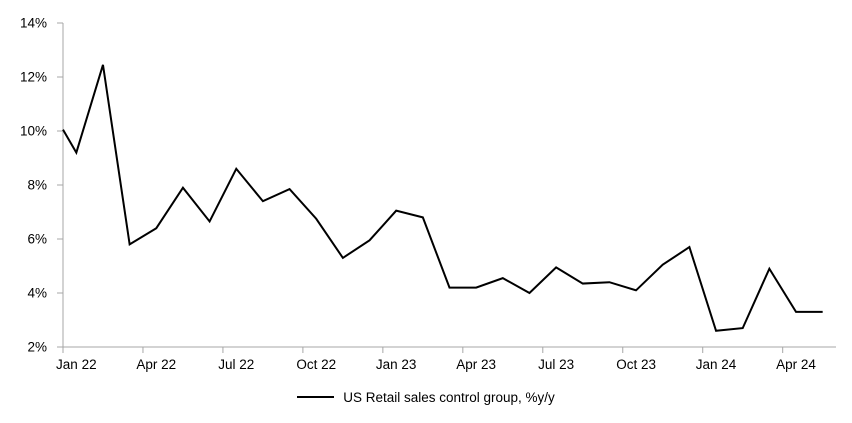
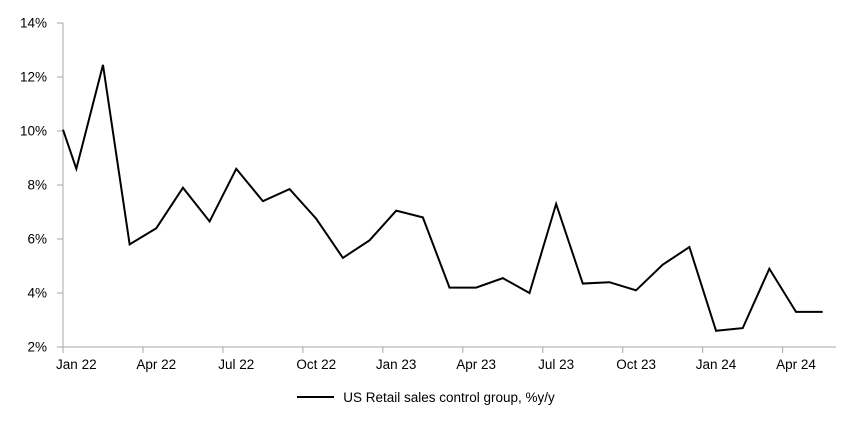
Jan 22: 9.2% -> 8.6%
Jul 23: 5.0% -> 7.3%
